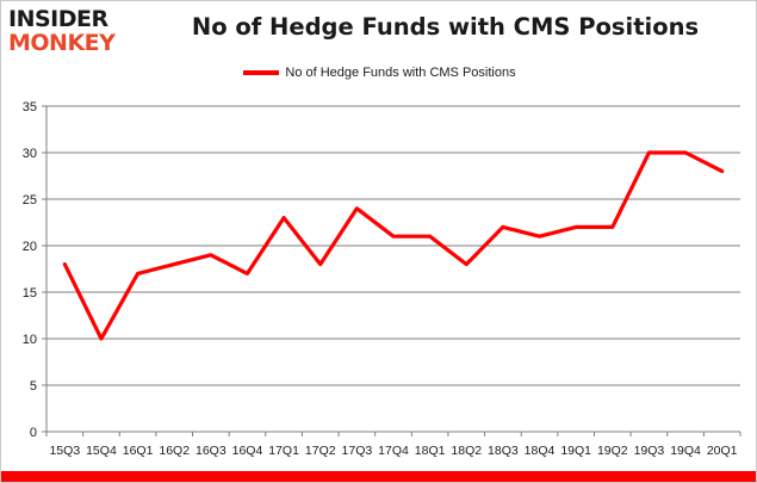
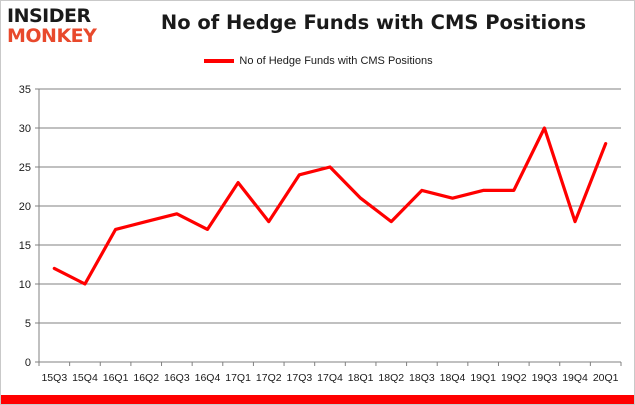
15Q3: 18 -> 12
17Q4: 21 -> 25
19Q4: 30 -> 18
